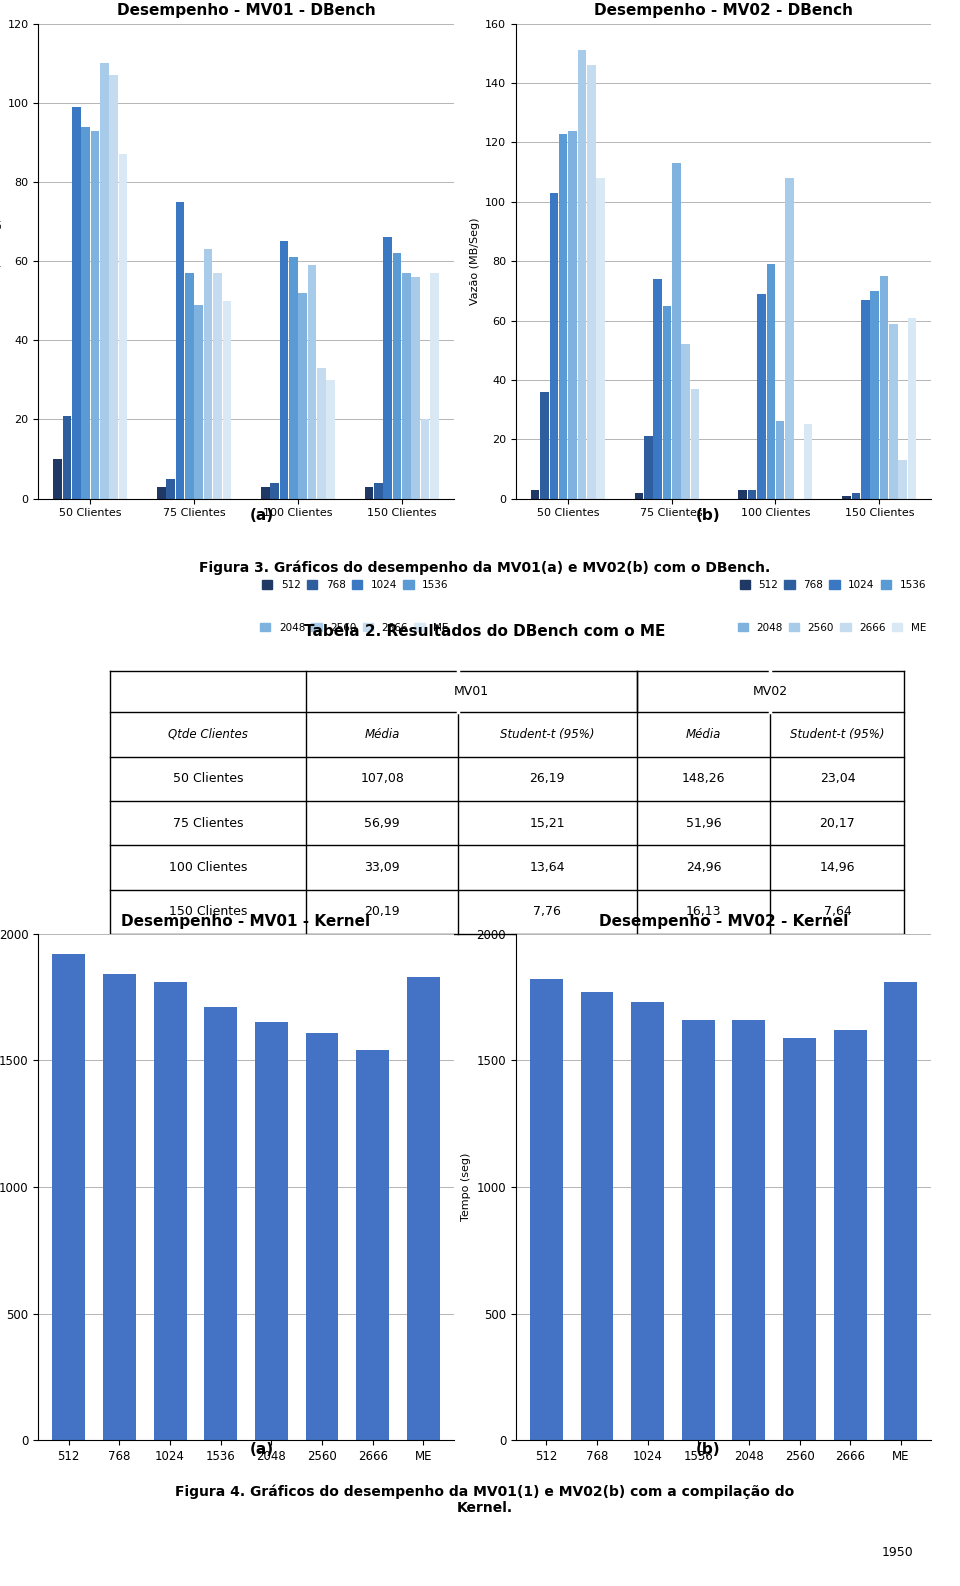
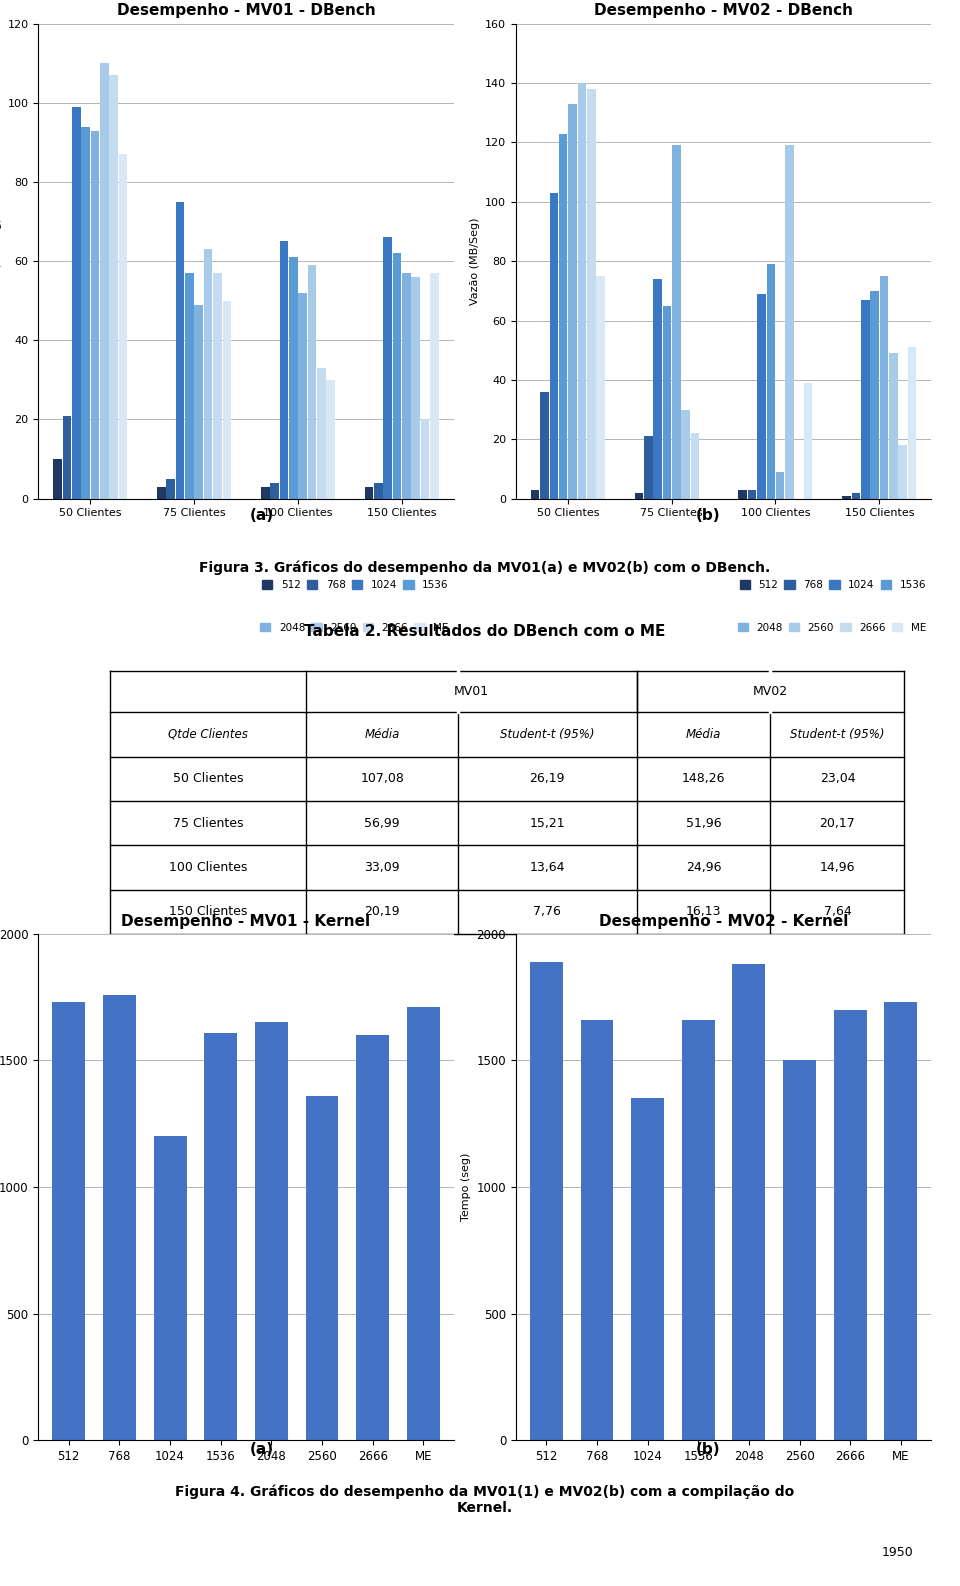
Desempenho - MV02 - DBench/2048/50 Clientes: 124 -> 133
Desempenho - MV02 - DBench/2560/50 Clientes: 151 -> 140
Desempenho - MV02 - DBench/2666/50 Clientes: 146 -> 138
Desempenho - MV02 - DBench/ME/50 Clientes: 108 -> 75
Desempenho - MV02 - DBench/2048/75 Clientes: 113 -> 119
Desempenho - MV02 - DBench/2560/75 Clientes: 52 -> 30
Desempenho - MV02 - DBench/2666/75 Clientes: 37 -> 22
Desempenho - MV02 - DBench/2048/100 Clientes: 26 -> 9
Desempenho - MV02 - DBench/2560/100 Clientes: 108 -> 119
Desempenho - MV02 - DBench/ME/100 Clientes: 25 -> 39
Desempenho - MV02 - DBench/2560/150 Clientes: 59 -> 49
Desempenho - MV02 - DBench/2666/150 Clientes: 13 -> 18
Desempenho - MV02 - DBench/ME/150 Clientes: 61 -> 51
Desempenho - MV01 - Kernel/512: 1920 -> 1730
Desempenho - MV01 - Kernel/768: 1840 -> 1760
Desempenho - MV01 - Kernel/1024: 1810 -> 1200
Desempenho - MV01 - Kernel/1536: 1710 -> 1610
Desempenho - MV01 - Kernel/2560: 1610 -> 1360
Desempenho - MV01 - Kernel/2666: 1540 -> 1600
Desempenho - MV01 - Kernel/ME: 1830 -> 1710
Desempenho - MV02 - Kernel/512: 1820 -> 1890
Desempenho - MV02 - Kernel/768: 1770 -> 1660
Desempenho - MV02 - Kernel/1024: 1730 -> 1350
Desempenho - MV02 - Kernel/2048: 1660 -> 1880
Desempenho - MV02 - Kernel/2560: 1590 -> 1500
Desempenho - MV02 - Kernel/2666: 1620 -> 1700
Desempenho - MV02 - Kernel/ME: 1810 -> 1730
